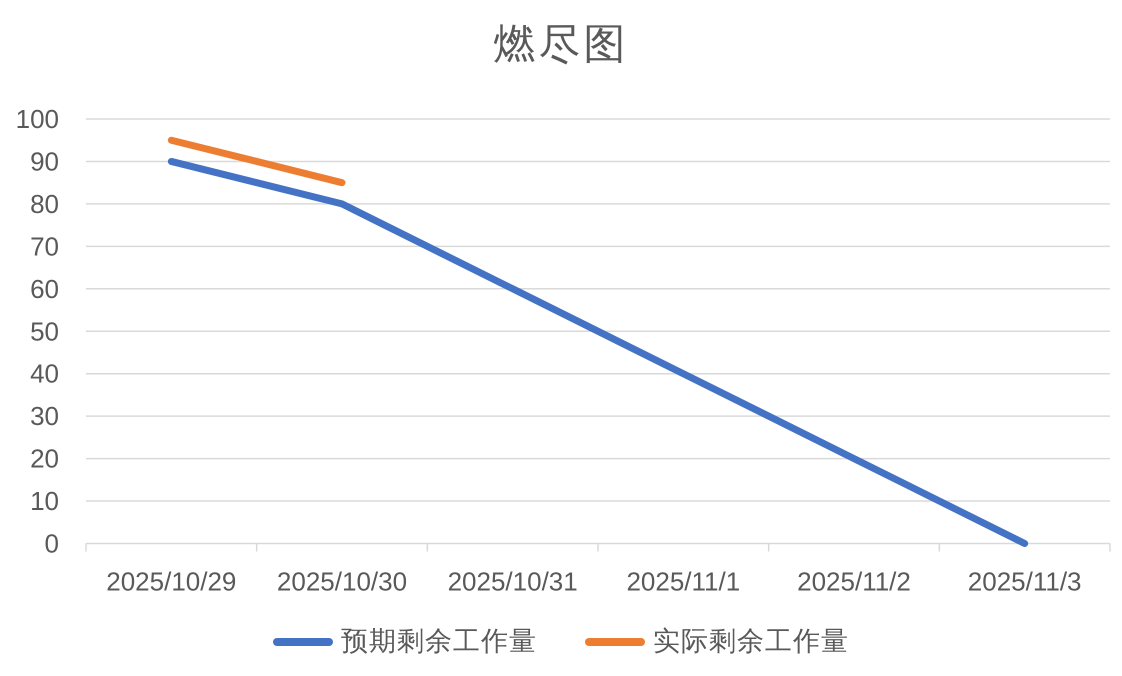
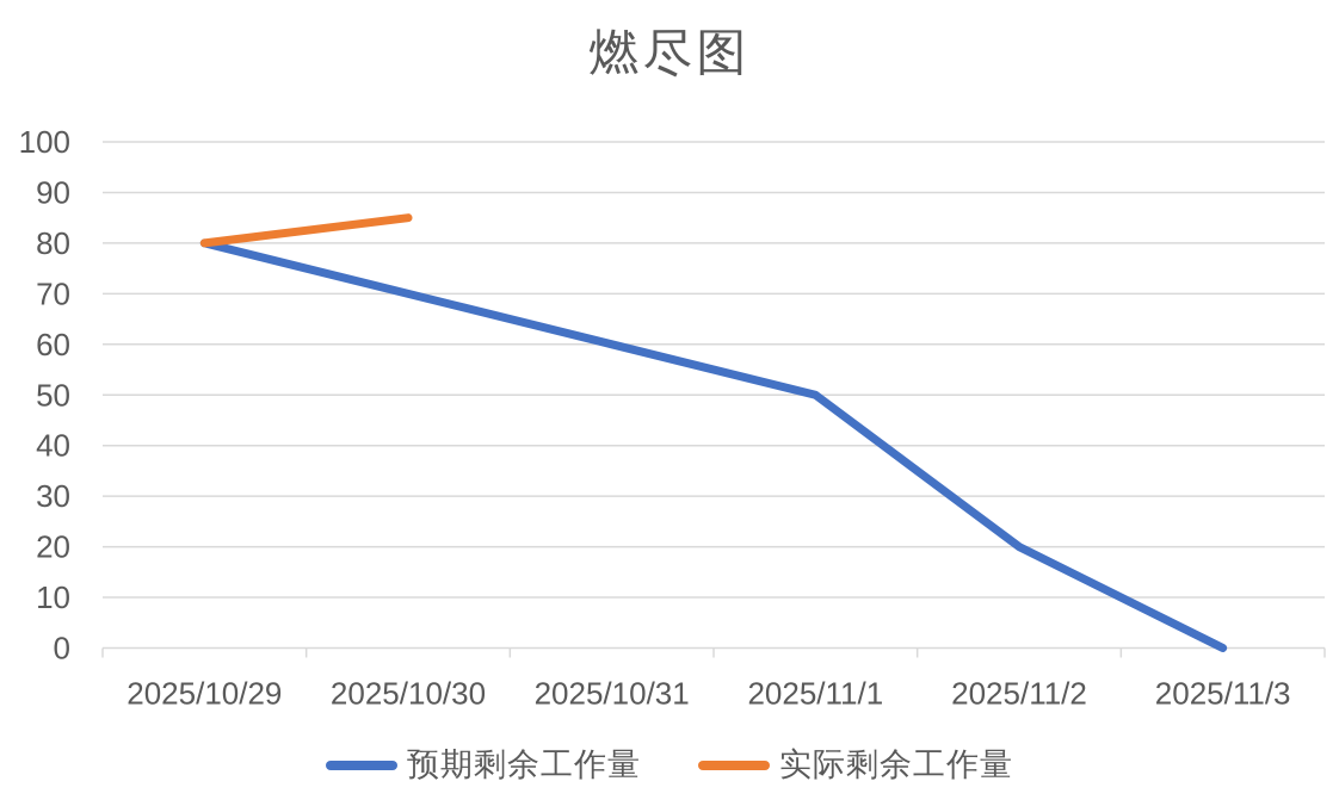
预期剩余工作量/2025/10/29: 90 -> 80
实际剩余工作量/2025/10/29: 95 -> 80
预期剩余工作量/2025/10/30: 80 -> 70
预期剩余工作量/2025/11/1: 40 -> 50
